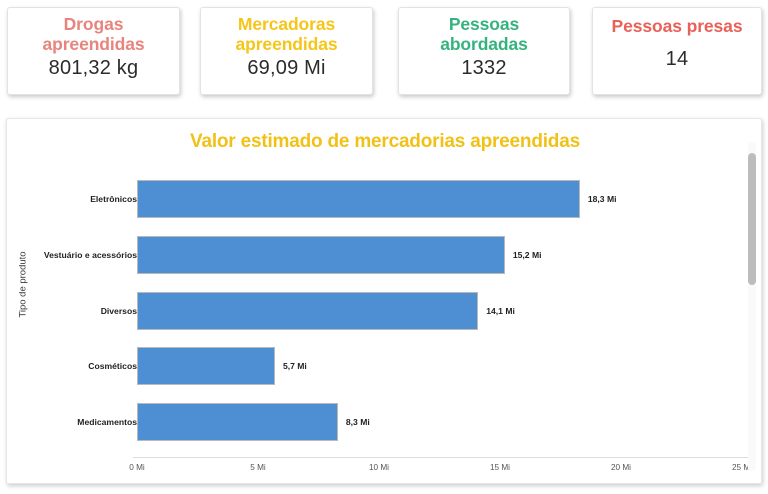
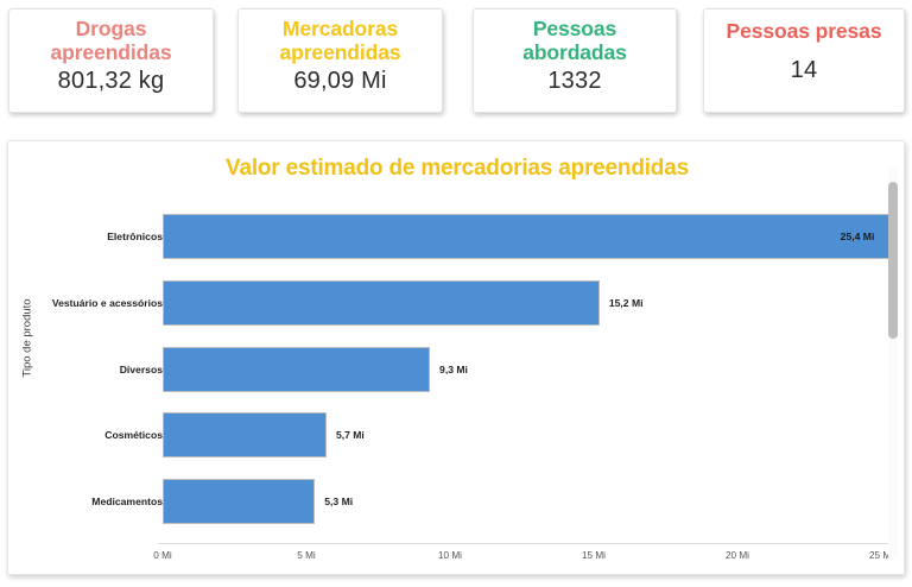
Eletrônicos: 18,3 -> 25,4
Diversos: 14,1 -> 9,3
Medicamentos: 8,3 -> 5,3
